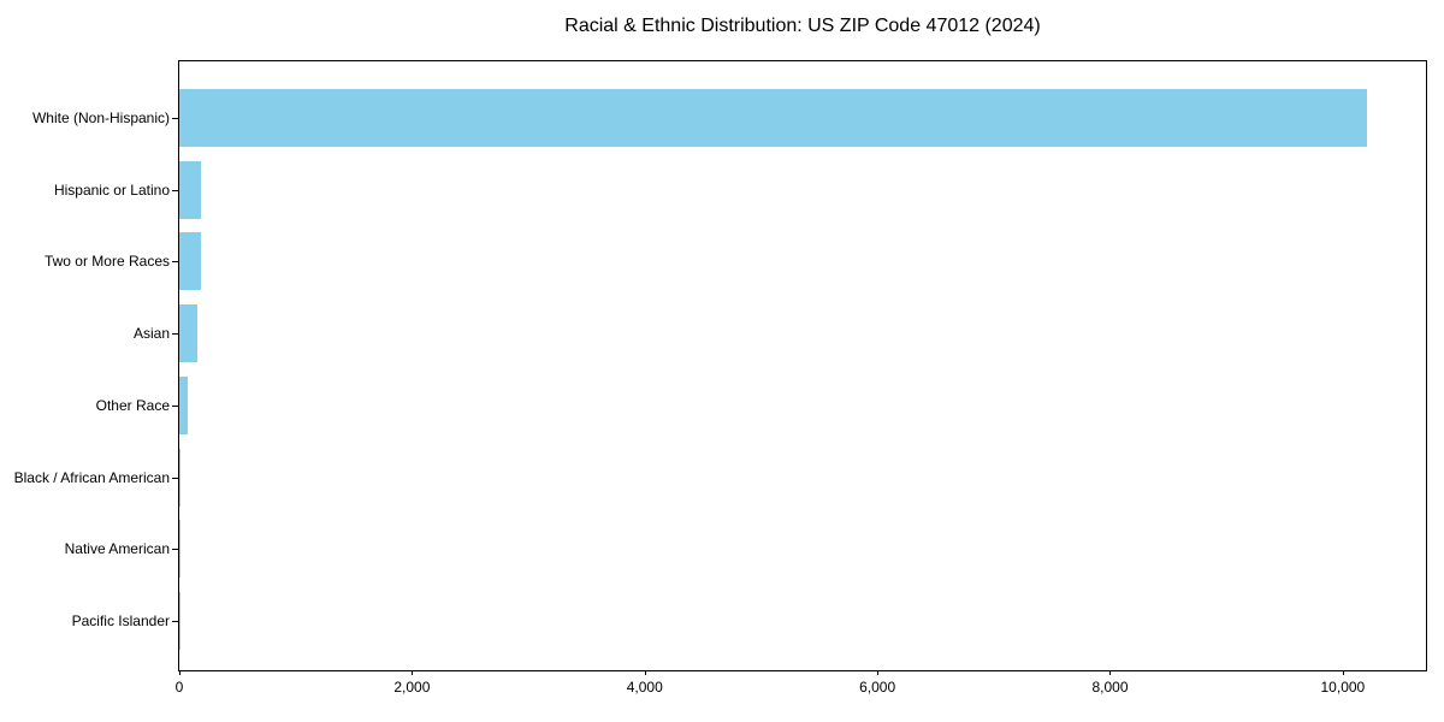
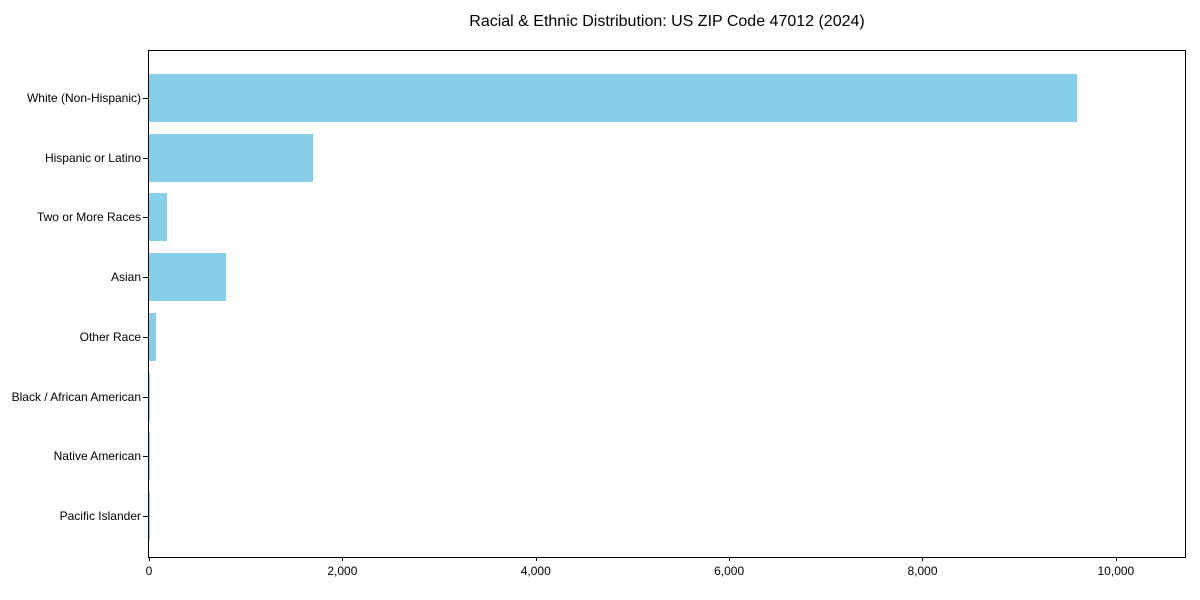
White (Non-Hispanic): 10200 -> 9600
Hispanic or Latino: 200 -> 1700
Asian: 200 -> 800
